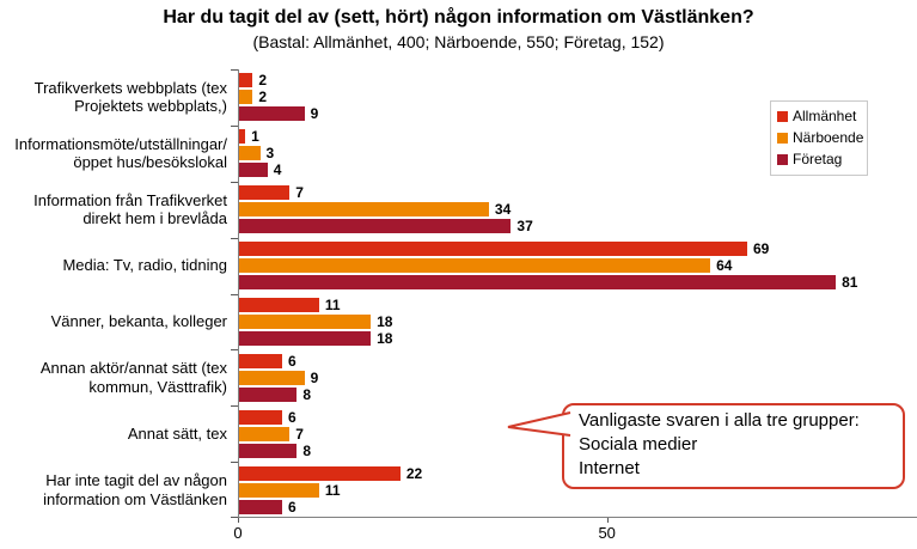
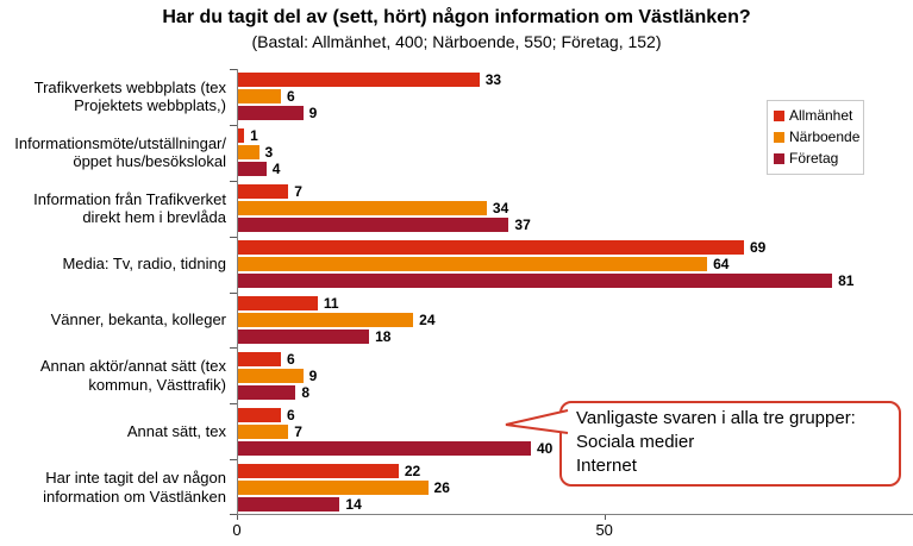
Allmänhet/Trafikverkets webbplats (tex Projektets webbplats,): 2 -> 33
Närboende/Trafikverkets webbplats (tex Projektets webbplats,): 2 -> 6
Närboende/Vänner, bekanta, kolleger: 18 -> 24
Företag/Annat sätt, tex: 8 -> 40
Närboende/Har inte tagit del av någon information om Västlänken: 11 -> 26
Företag/Har inte tagit del av någon information om Västlänken: 6 -> 14
